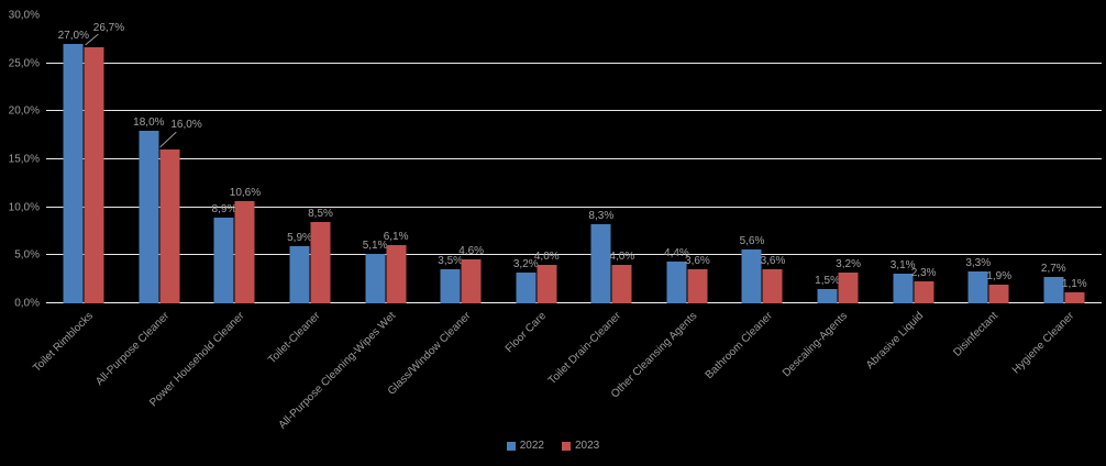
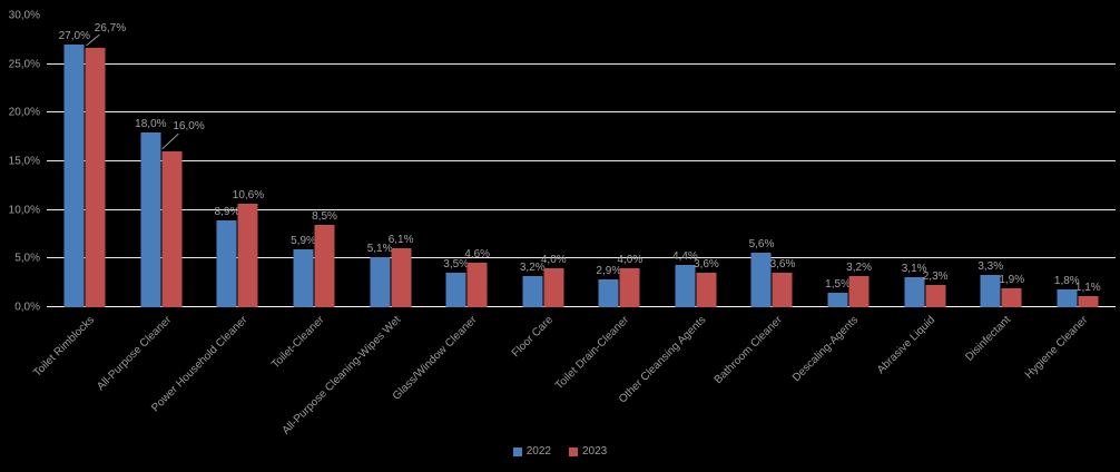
2022/Toilet Drain-Cleaner: 8,3% -> 2,9%
2022/Hygiene Cleaner: 2,7% -> 1,8%
